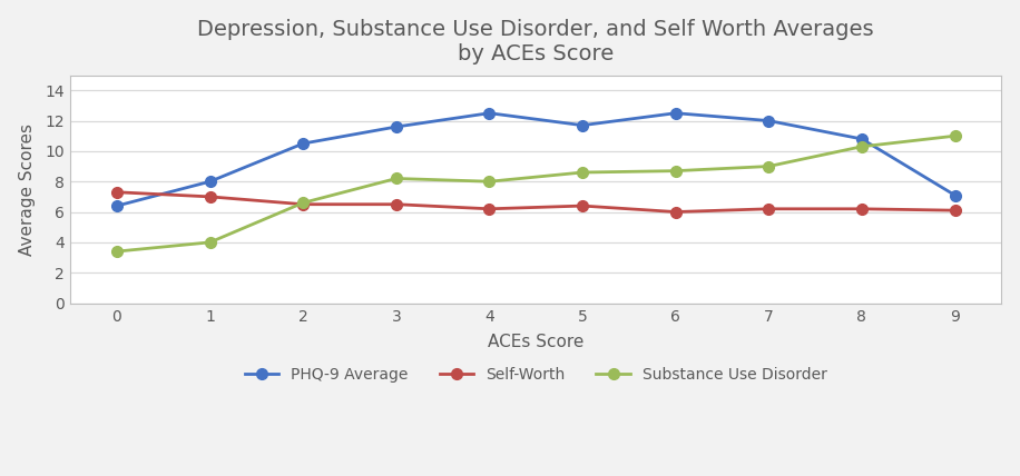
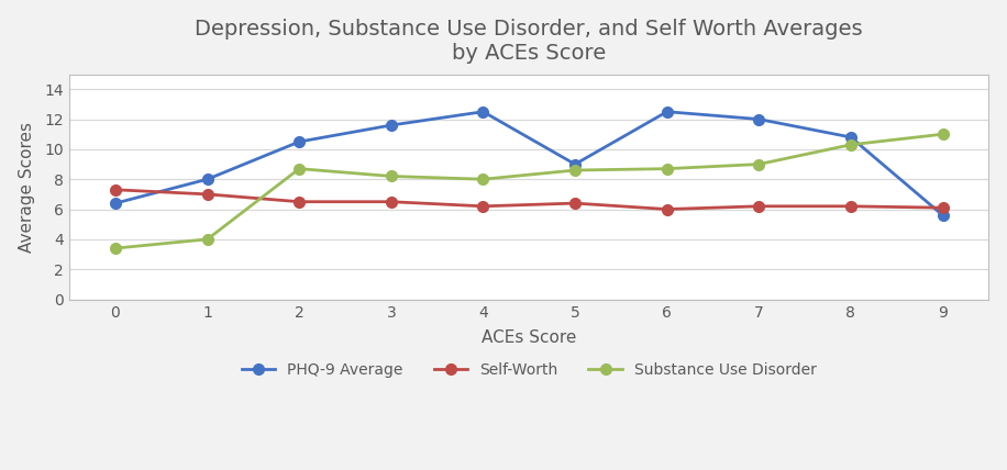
Substance Use Disorder/2: 6.6 -> 8.7
PHQ-9 Average/5: 11.7 -> 9.0
PHQ-9 Average/9: 7.1 -> 5.6
